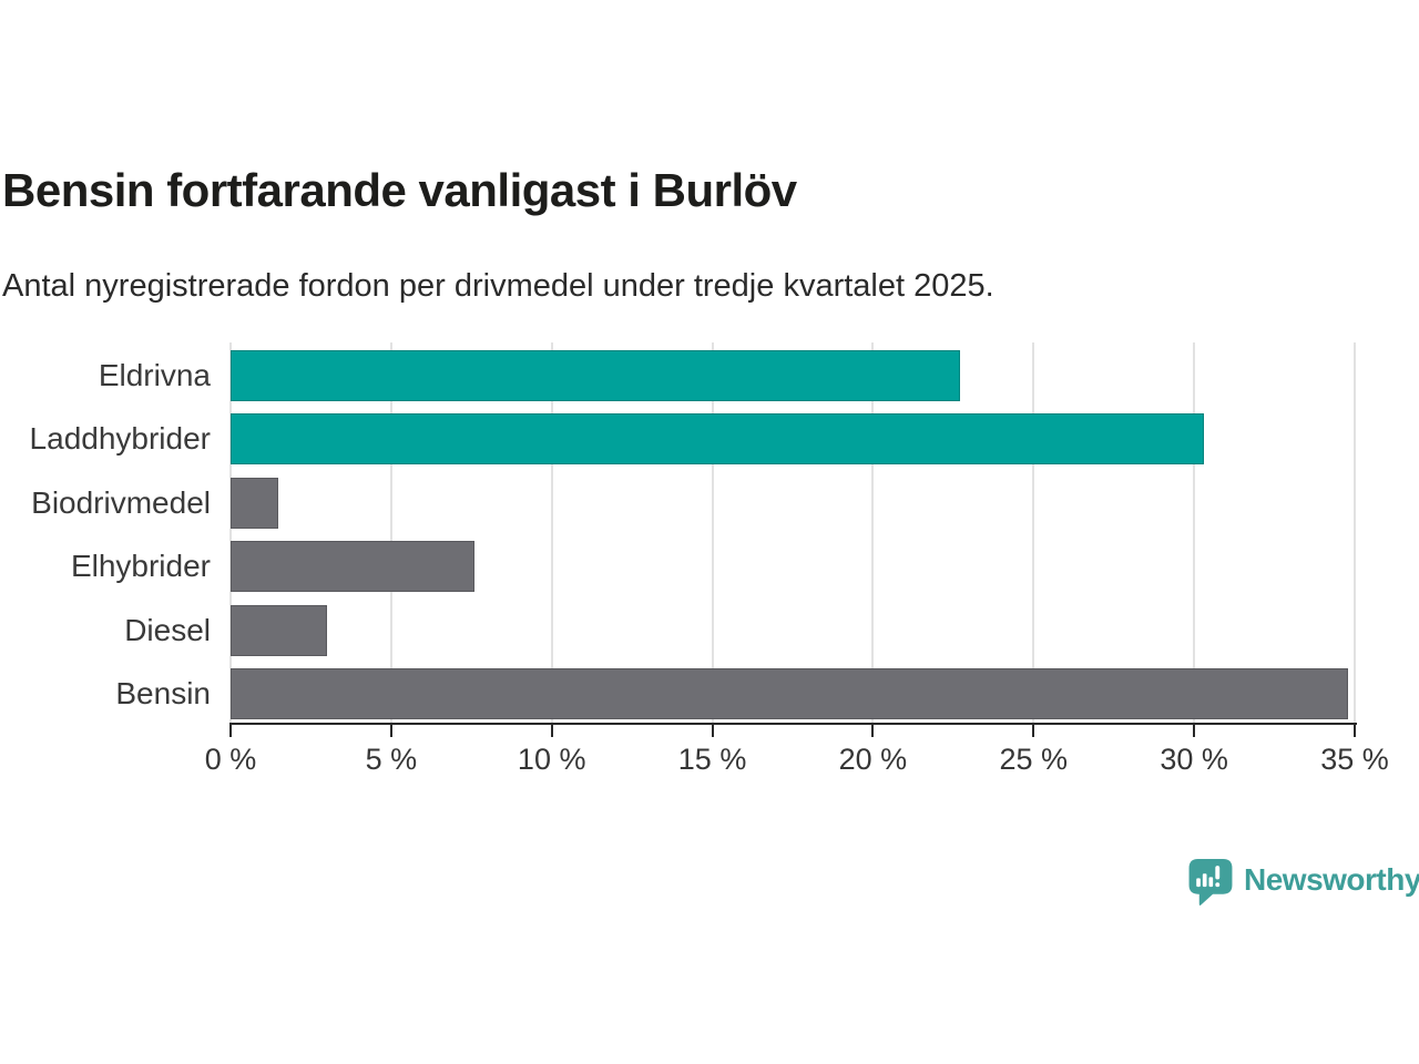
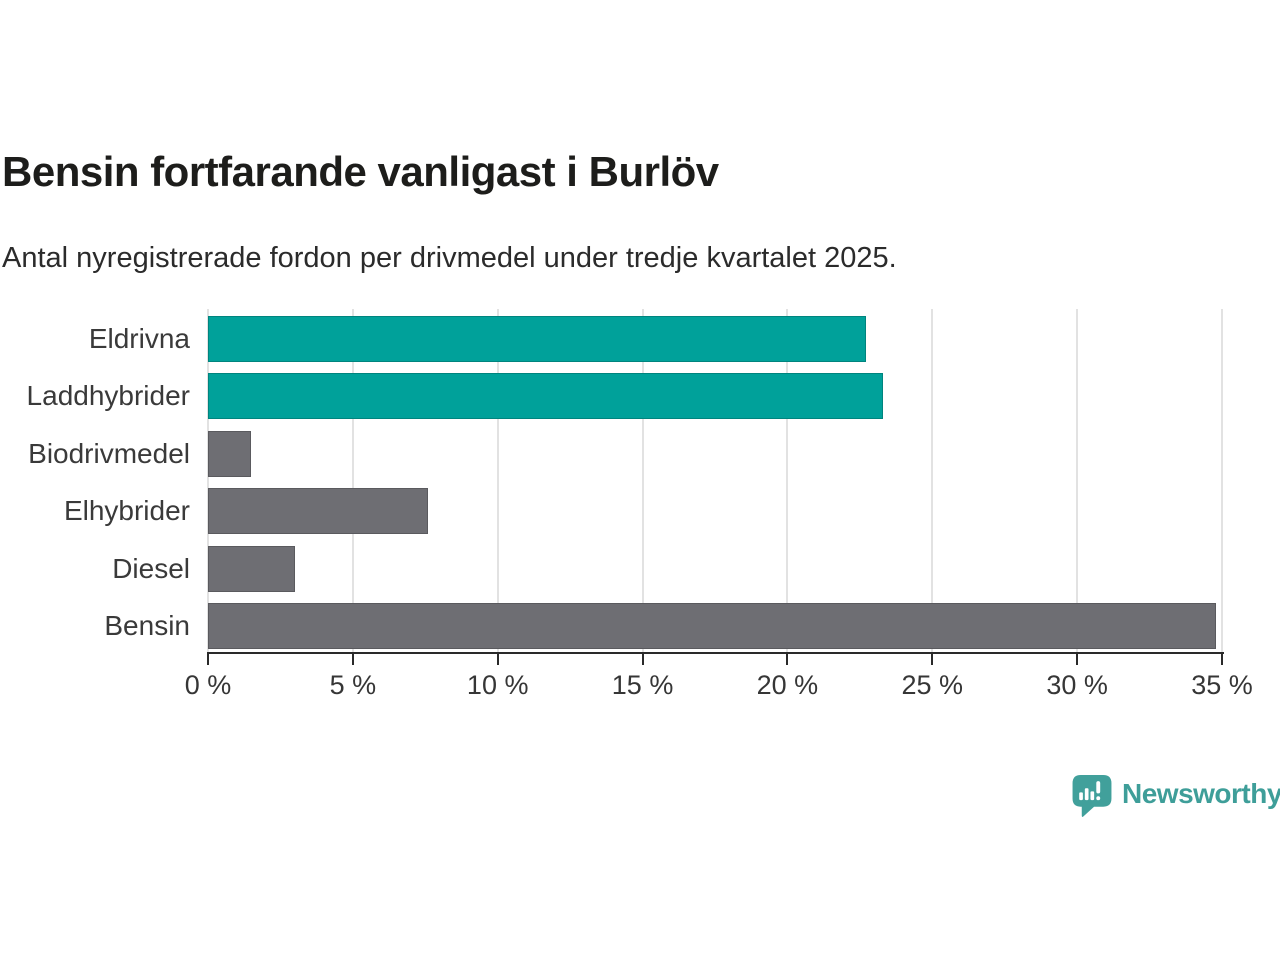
Laddhybrider: 30.3% -> 23.3%
